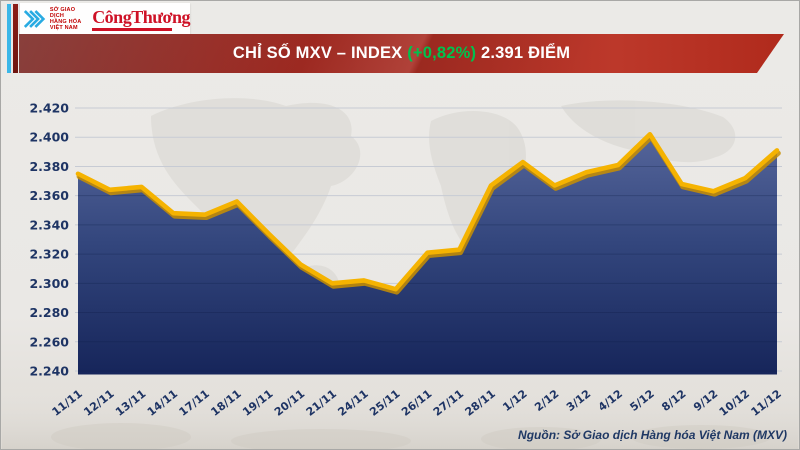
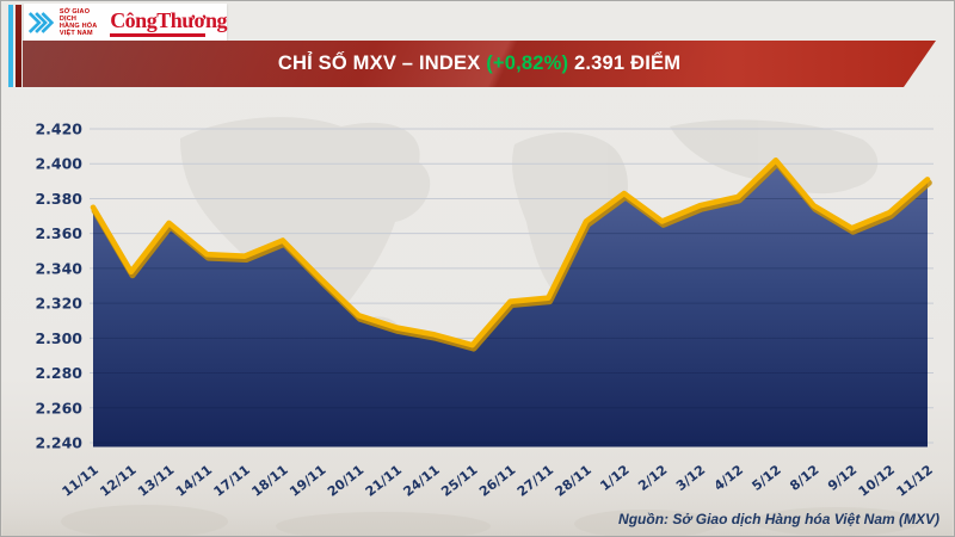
12/11: 2.364 -> 2.338
21/11: 2.300 -> 2.306
8/12: 2.368 -> 2.376
